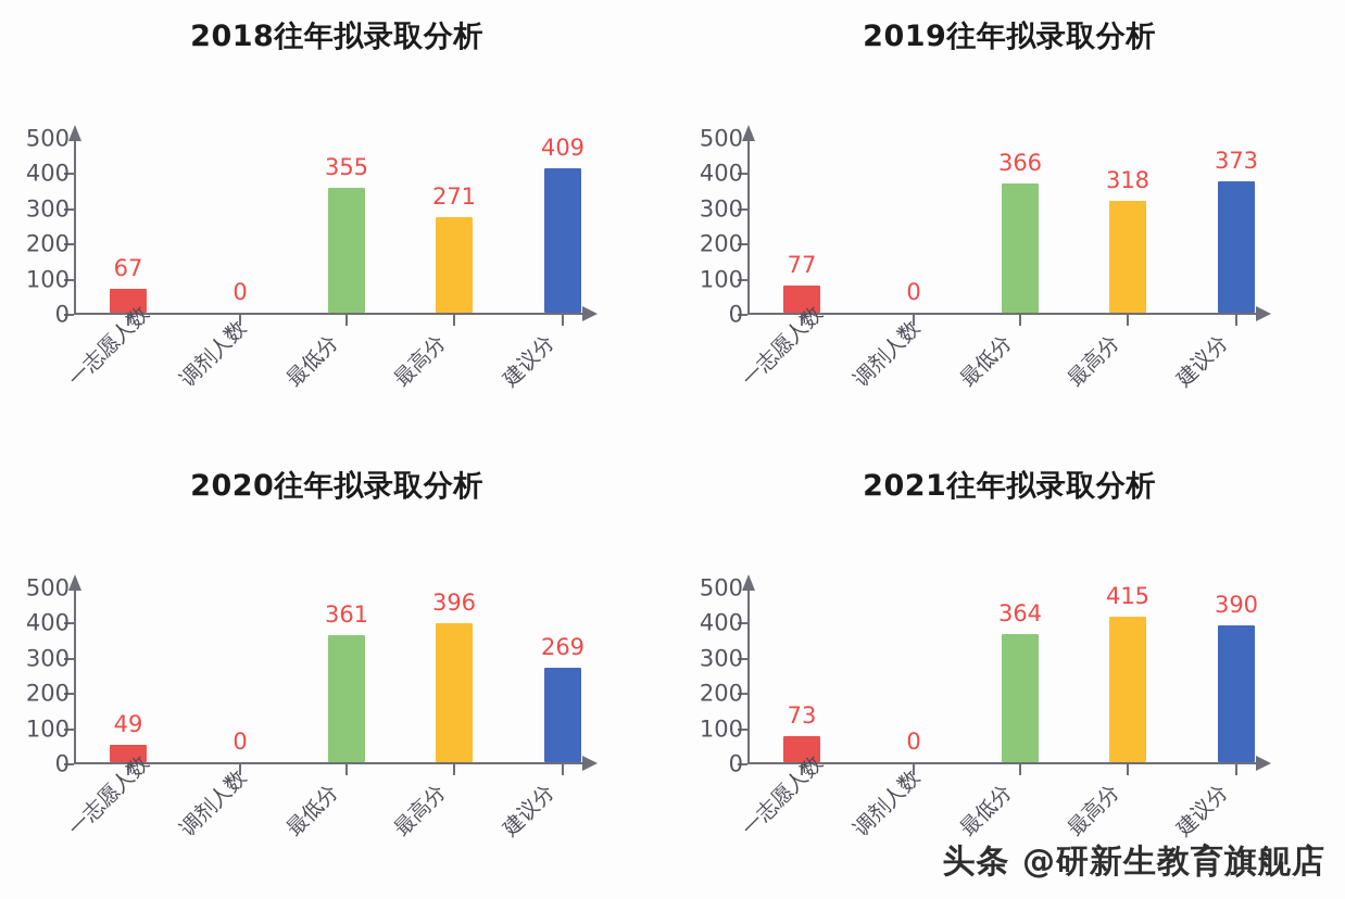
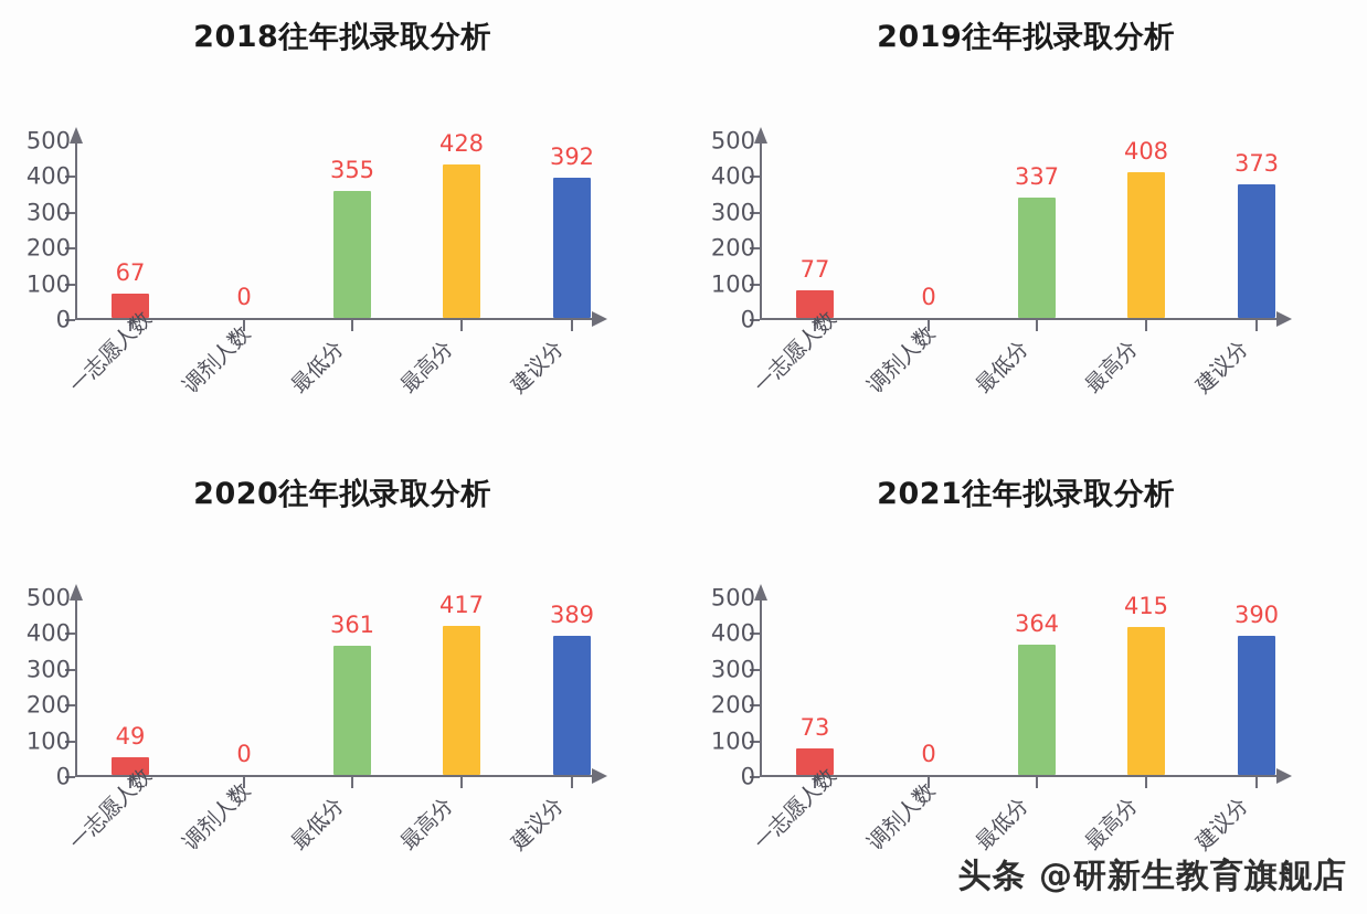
2018往年拟录取分析/最高分: 271 -> 428
2018往年拟录取分析/建议分: 409 -> 392
2019往年拟录取分析/最低分: 366 -> 337
2019往年拟录取分析/最高分: 318 -> 408
2020往年拟录取分析/最高分: 396 -> 417
2020往年拟录取分析/建议分: 269 -> 389
